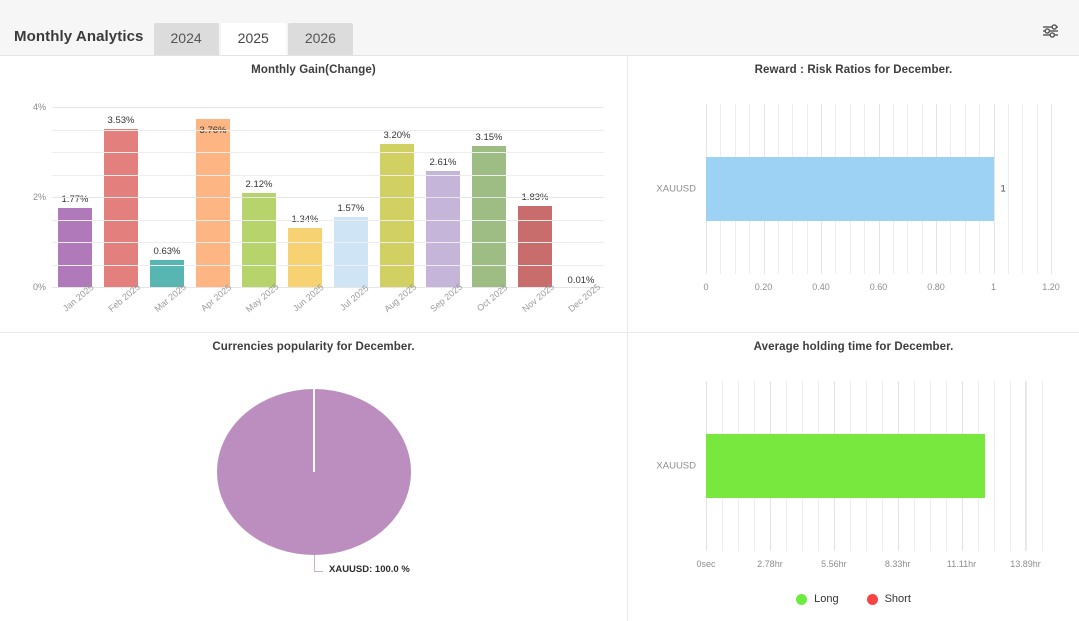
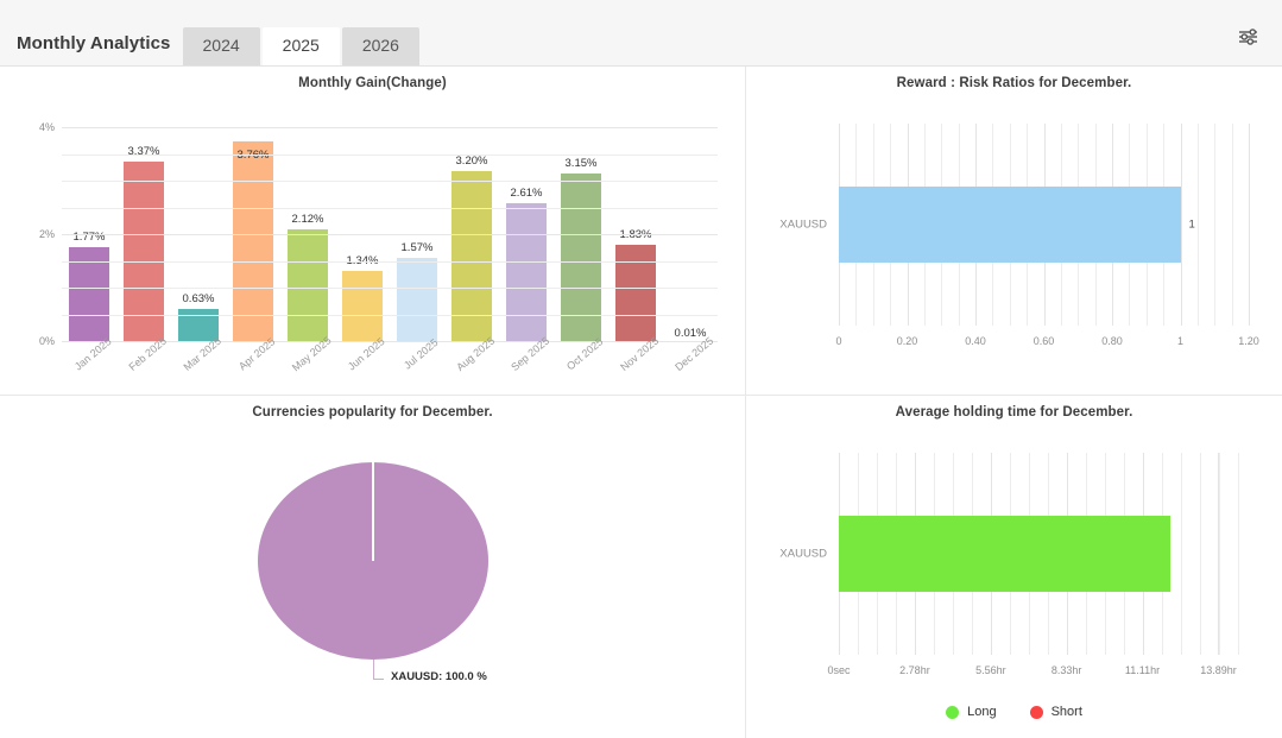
Monthly Gain(Change)/Feb 2025: 3.53% -> 3.37%
